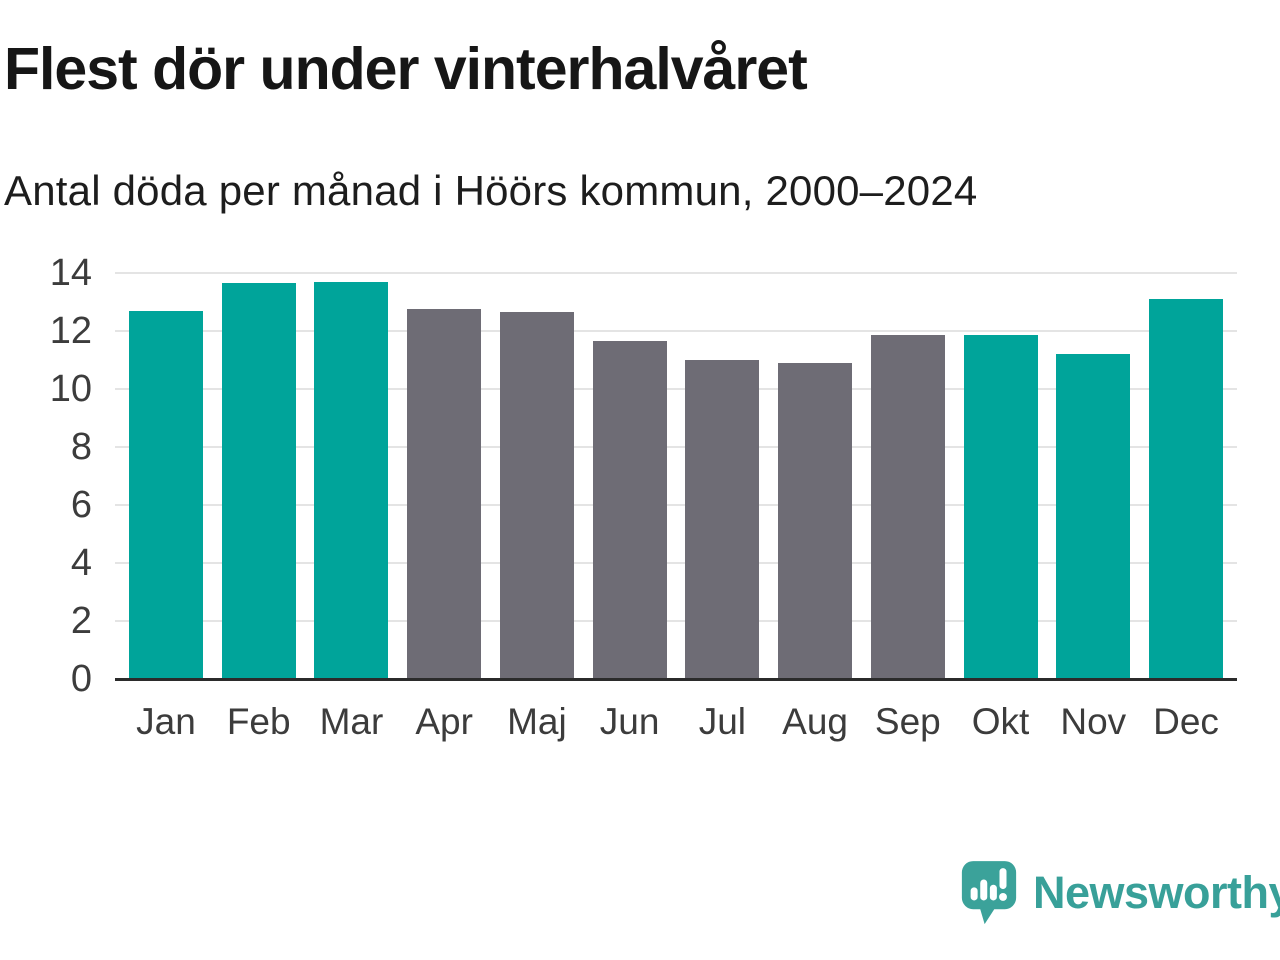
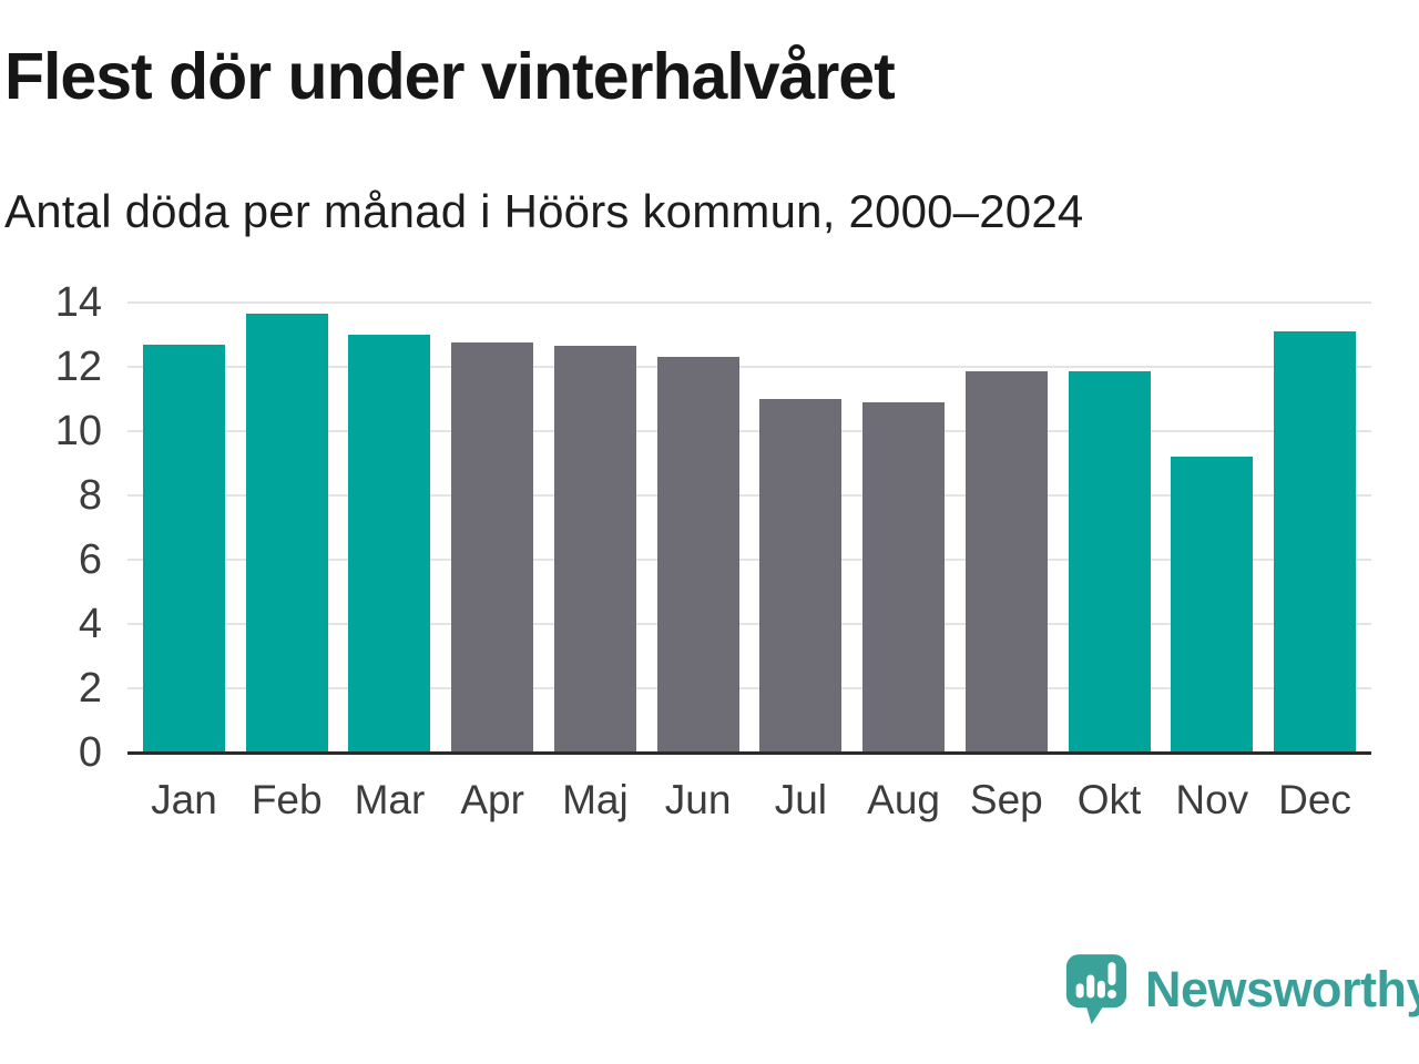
Mar: 13.7 -> 13.0
Jun: 11.7 -> 12.3
Nov: 11.2 -> 9.2
